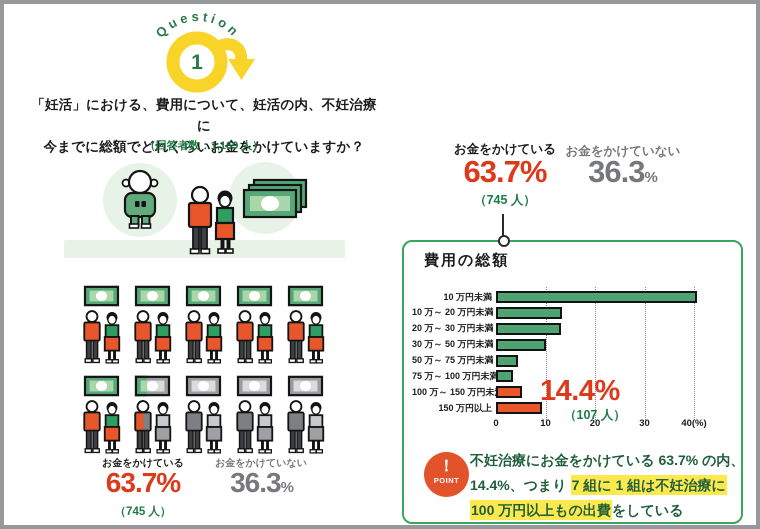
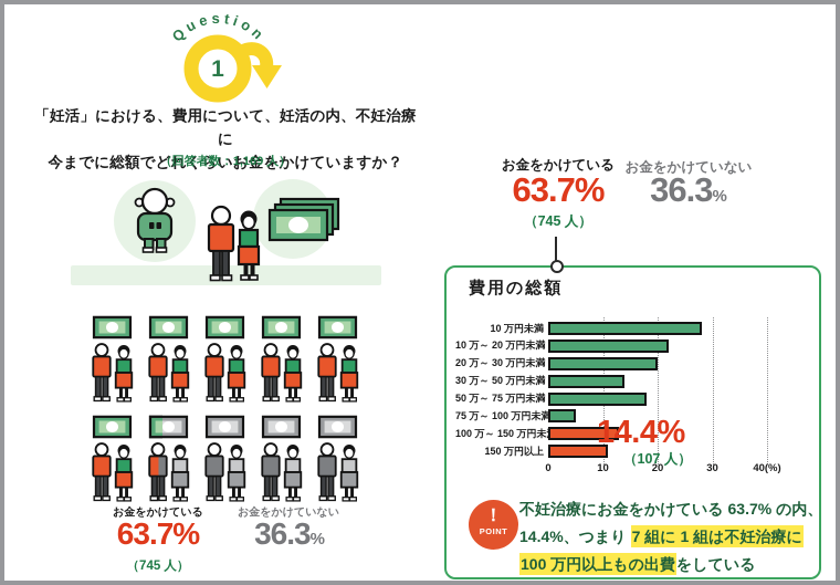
10 万円未満: 41 -> 28
10 万～ 20 万円未満: 13 -> 22
20 万～ 30 万円未満: 13 -> 20
30 万～ 50 万円未満: 10 -> 14
50 万～ 75 万円未満: 4 -> 18
75 万～ 100 万円未満: 4 -> 5
100 万～ 150 万円未満: 5 -> 13
150 万円以上: 9 -> 11
